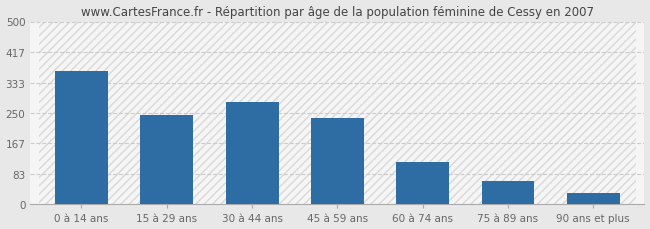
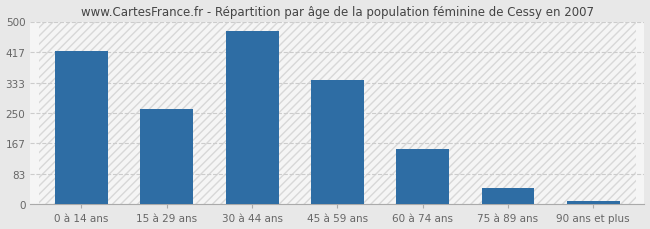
0 à 14 ans: 365 -> 418
15 à 29 ans: 245 -> 261
30 à 44 ans: 280 -> 474
45 à 59 ans: 235 -> 340
60 à 74 ans: 115 -> 152
75 à 89 ans: 65 -> 46
90 ans et plus: 30 -> 8
